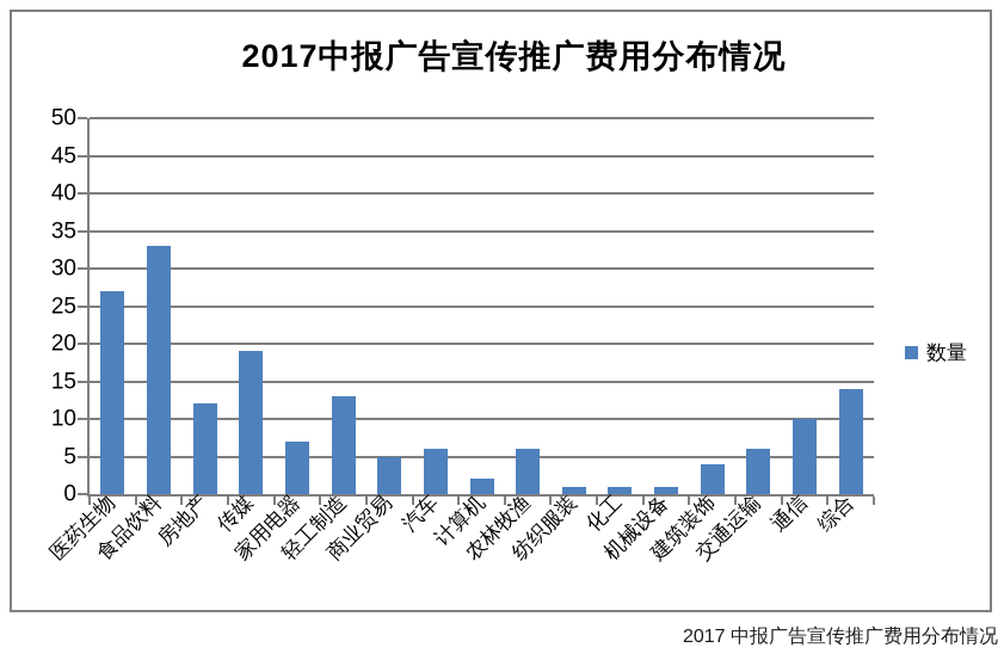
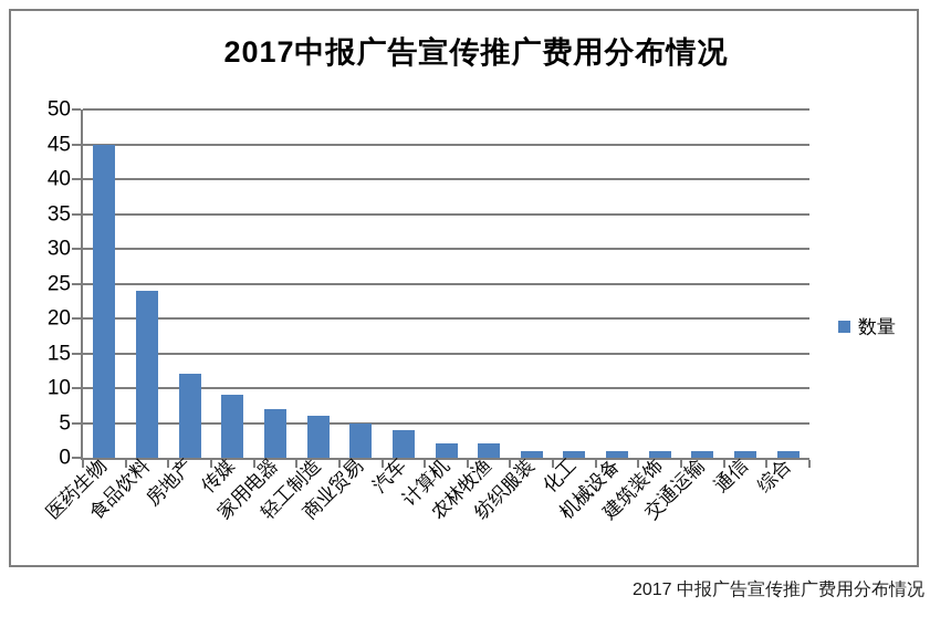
医药生物: 27 -> 45
食品饮料: 33 -> 24
传媒: 19 -> 9
轻工制造: 13 -> 6
汽车: 6 -> 4
农林牧渔: 6 -> 2
建筑装饰: 4 -> 1
交通运输: 6 -> 1
通信: 10 -> 1
综合: 14 -> 1
